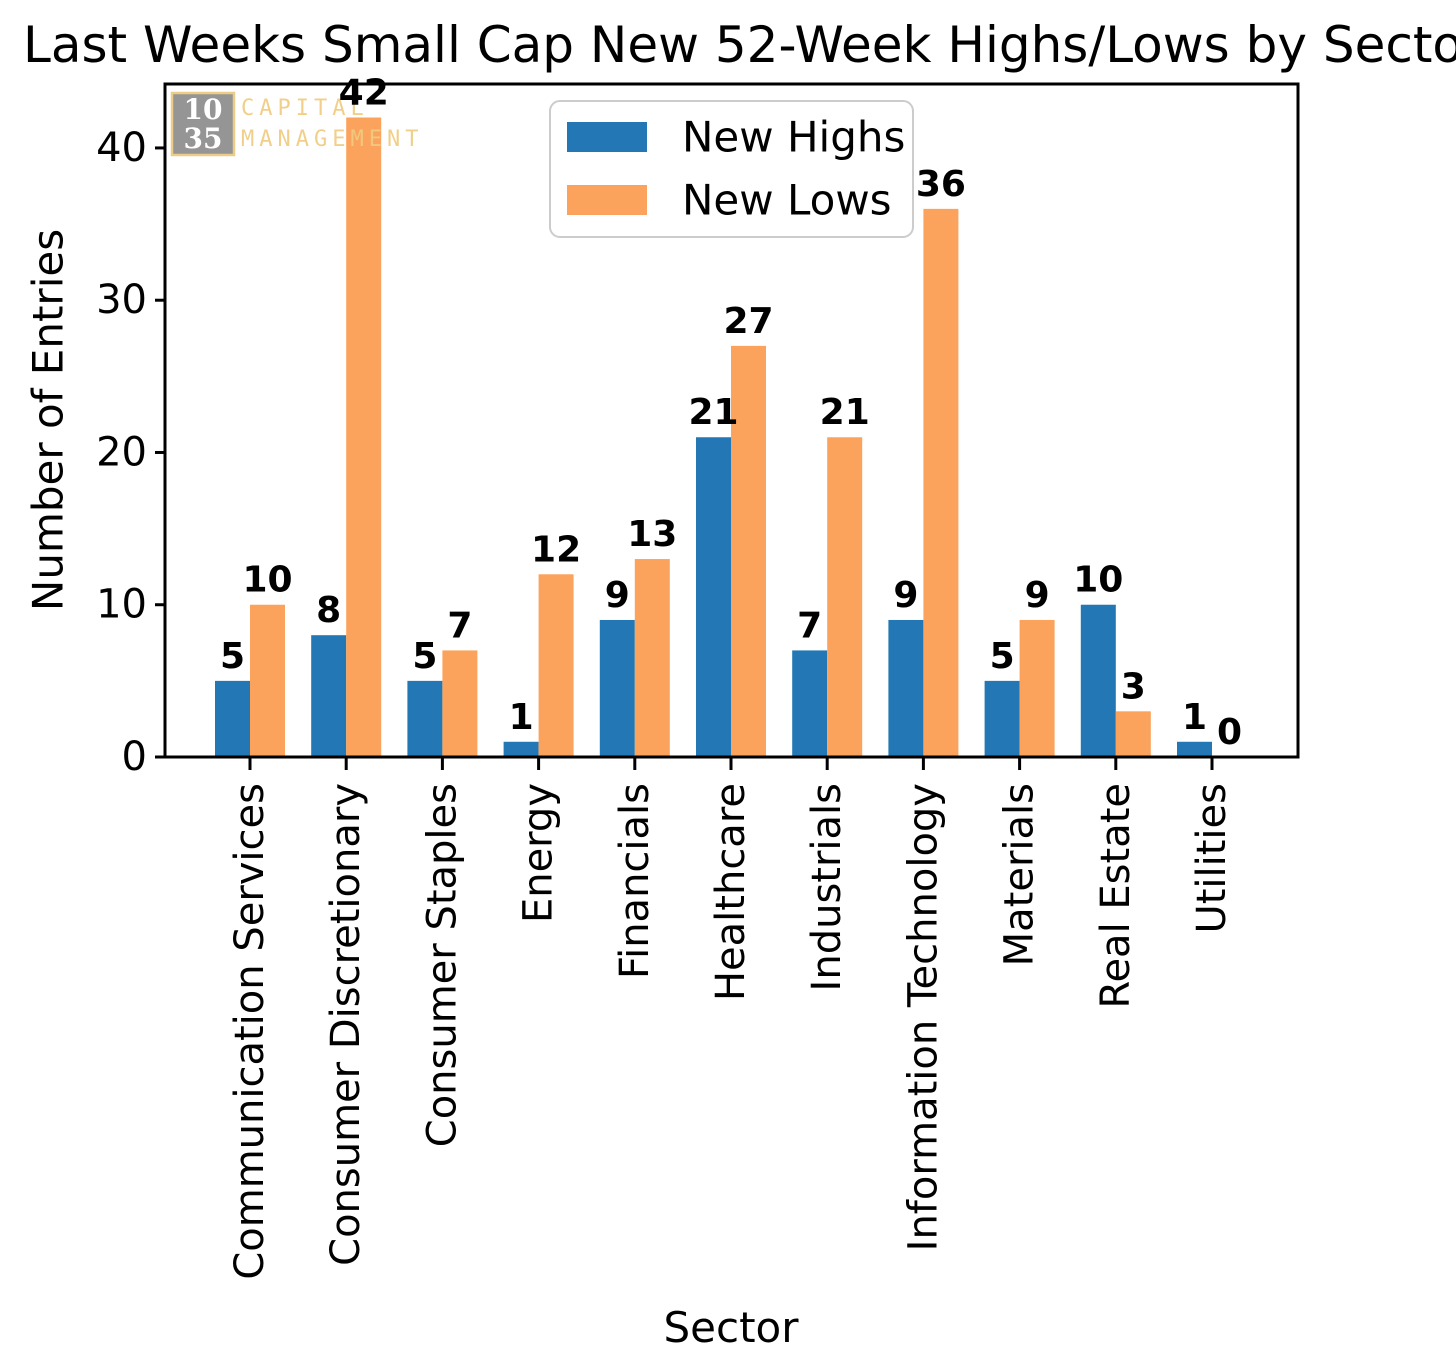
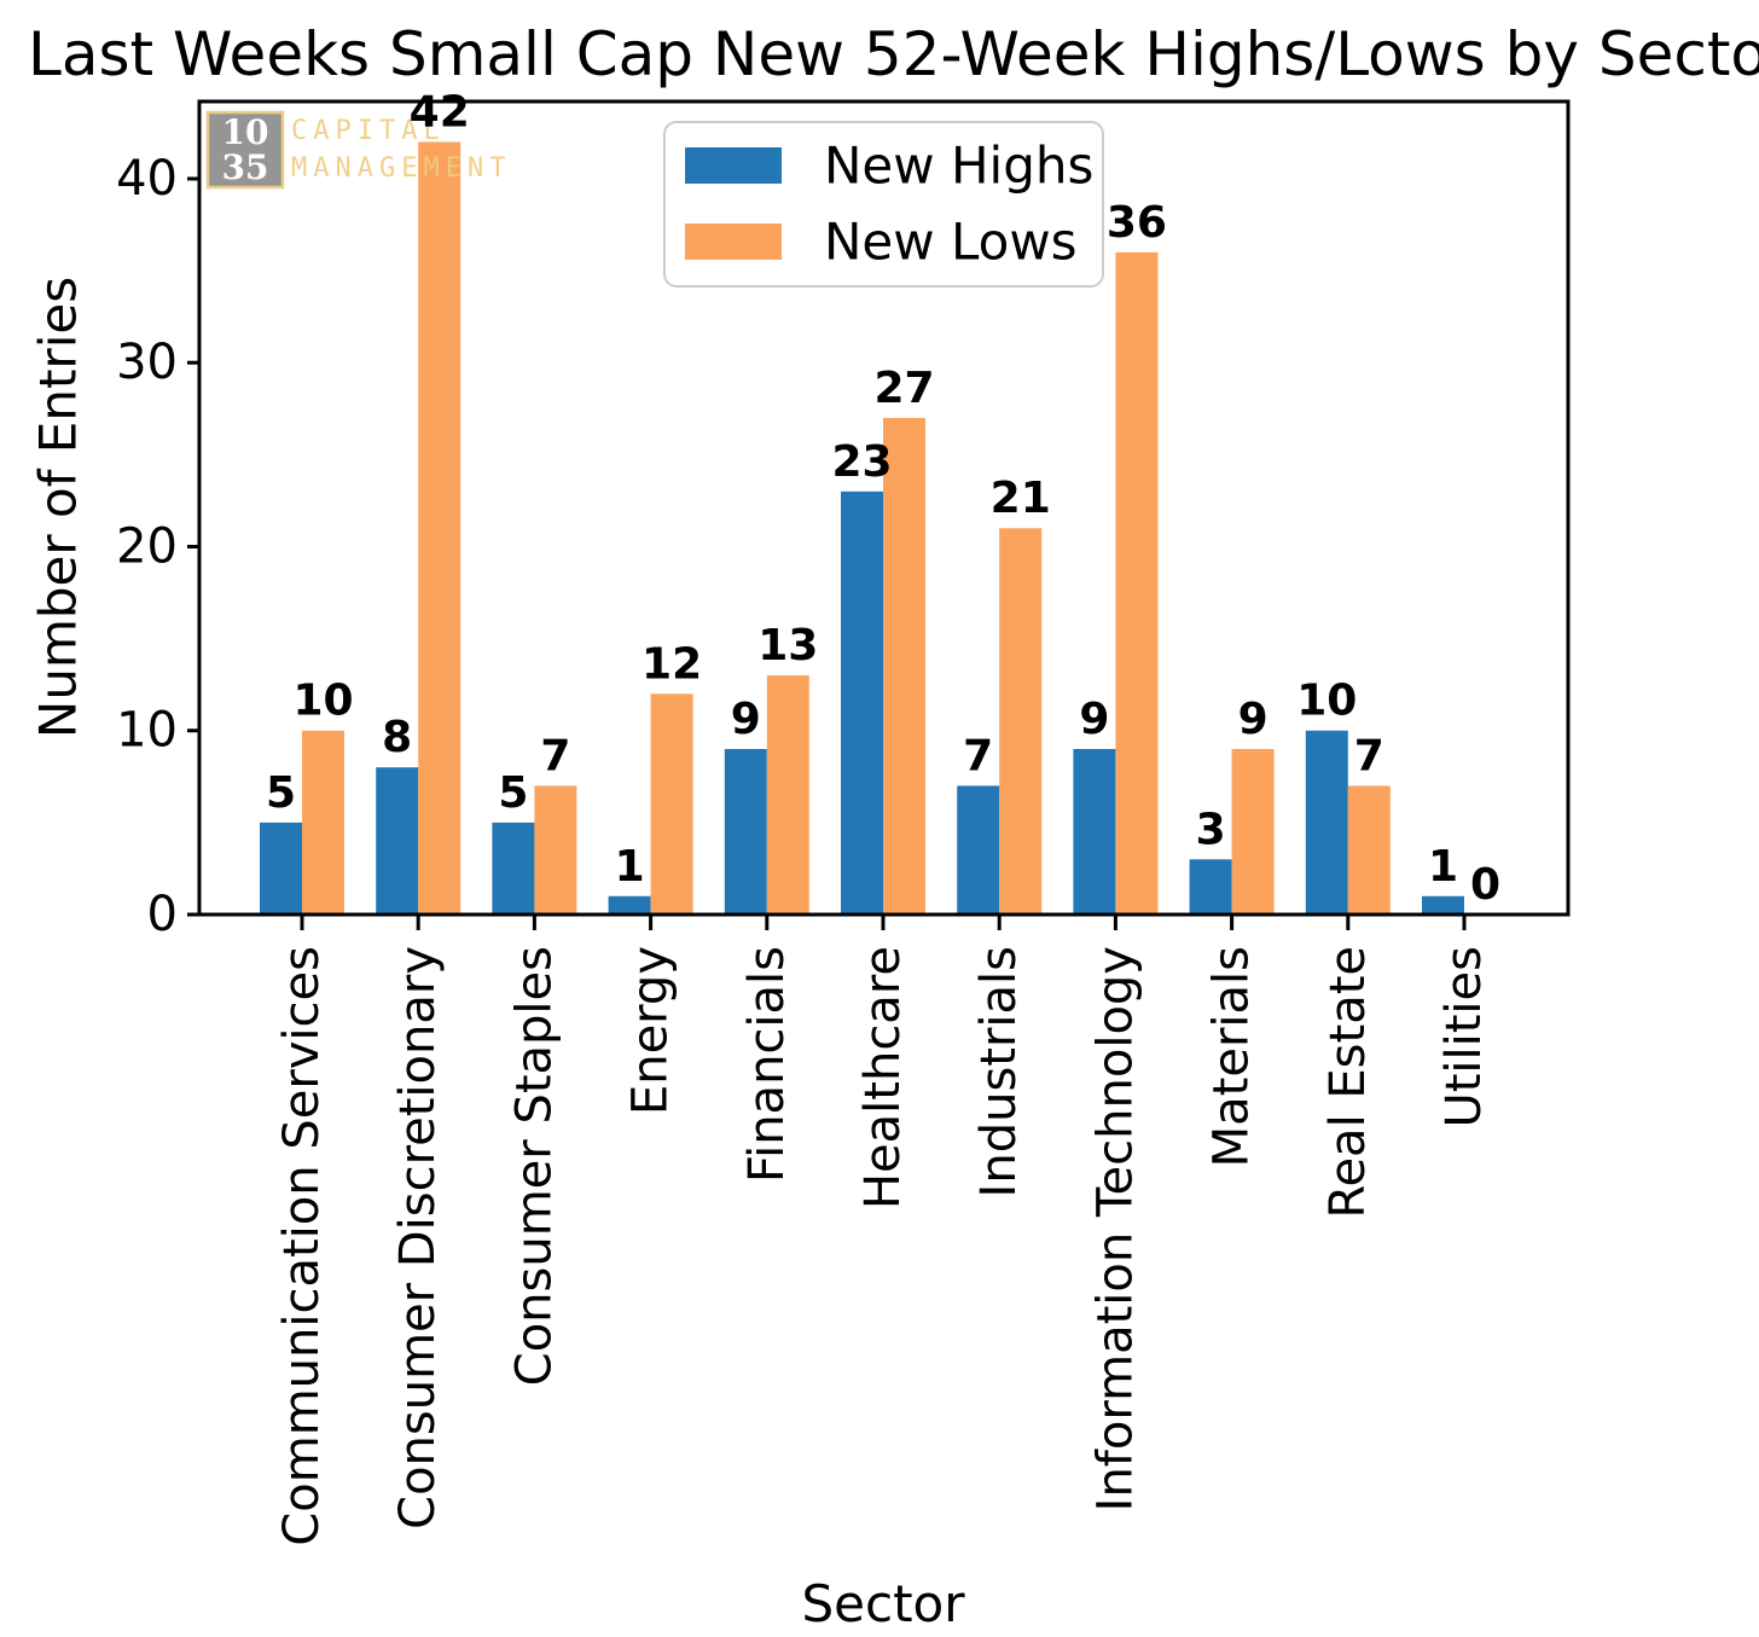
New Highs/Healthcare: 21 -> 23
New Highs/Materials: 5 -> 3
New Lows/Real Estate: 3 -> 7
